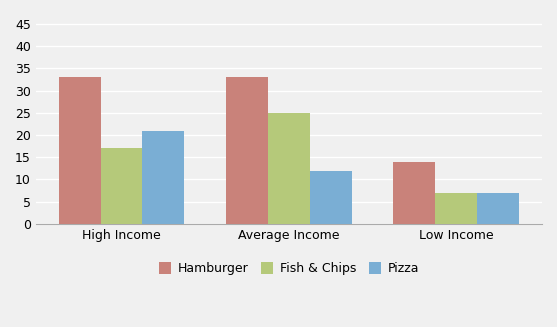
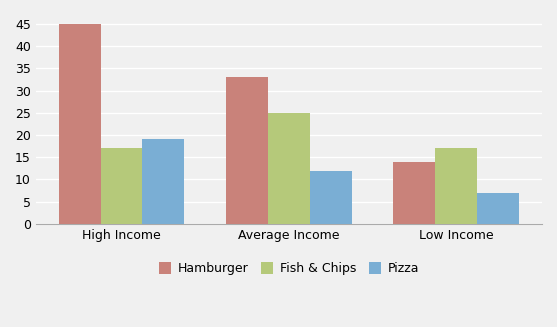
Hamburger/High Income: 33 -> 45
Pizza/High Income: 21 -> 19
Fish & Chips/Low Income: 7 -> 17
